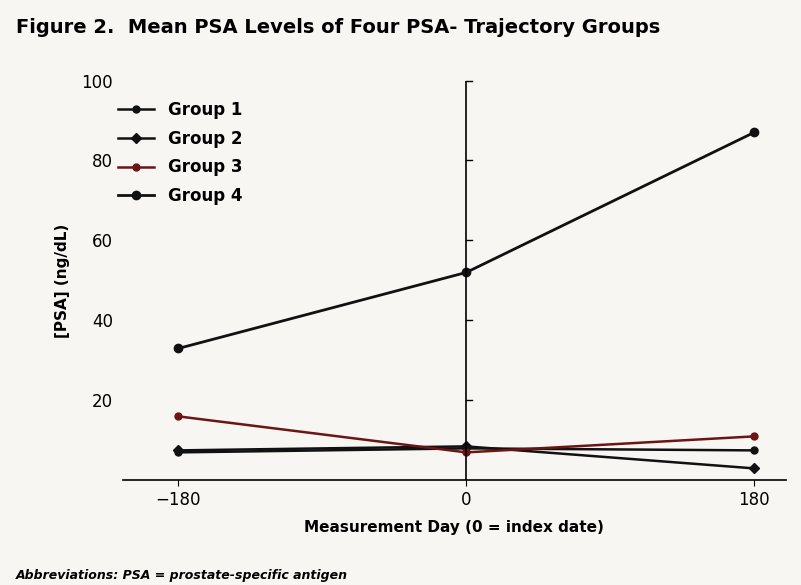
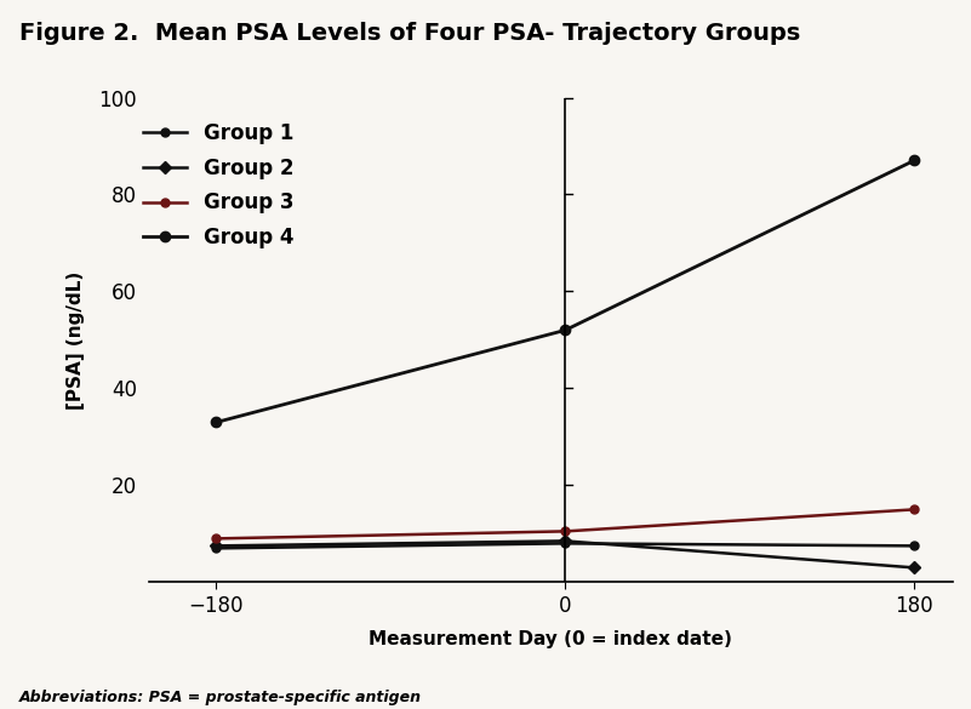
Group 3/−180: 16.0 -> 9.0
Group 3/0: 7.0 -> 10.5
Group 3/180: 11.0 -> 15.0
